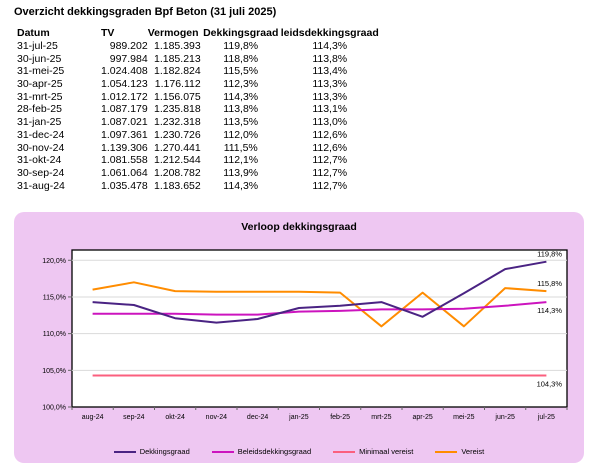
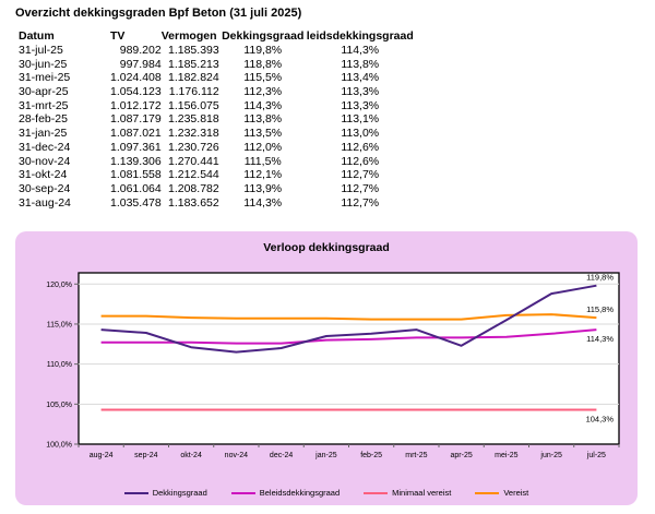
Vereist/sep-24: 117% -> 116%
Vereist/mrt-25: 111% -> 116%
Vereist/mei-25: 111% -> 116%
